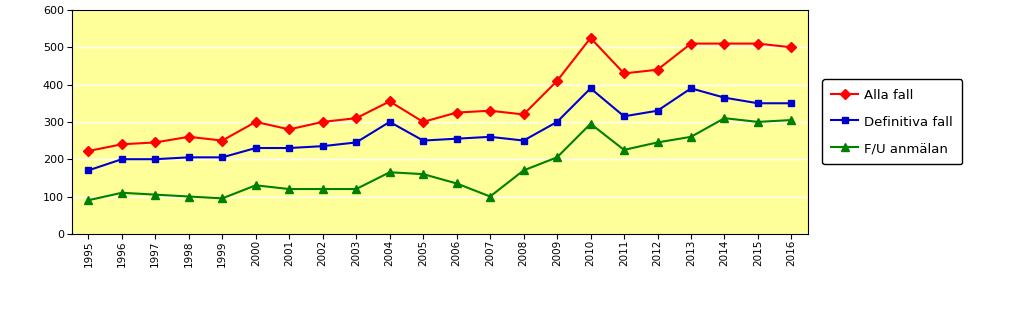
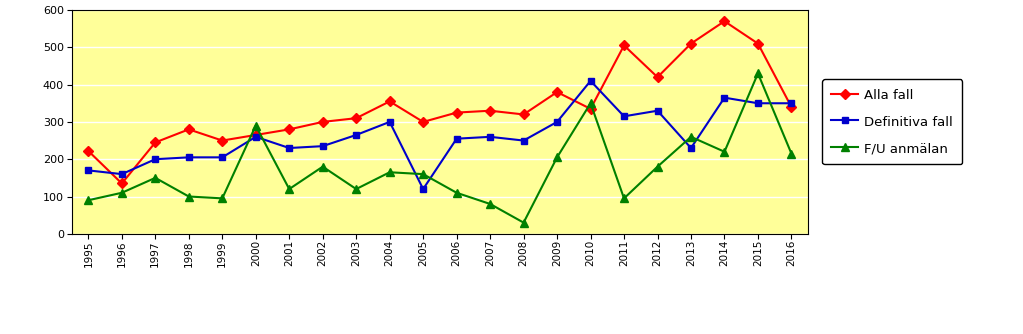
Alla fall/1996: 240 -> 135
Definitiva fall/1996: 200 -> 160
F/U anmälan/1997: 105 -> 150
Alla fall/1998: 260 -> 280
Alla fall/2000: 300 -> 265
Definitiva fall/2000: 230 -> 260
F/U anmälan/2000: 130 -> 290
F/U anmälan/2002: 120 -> 180
Definitiva fall/2003: 245 -> 265
Definitiva fall/2005: 250 -> 120
F/U anmälan/2006: 135 -> 110
F/U anmälan/2007: 100 -> 80
F/U anmälan/2008: 170 -> 30
Alla fall/2009: 410 -> 380
Alla fall/2010: 525 -> 335
Definitiva fall/2010: 390 -> 410
F/U anmälan/2010: 295 -> 350
Alla fall/2011: 430 -> 505
F/U anmälan/2011: 225 -> 95
Alla fall/2012: 440 -> 420
F/U anmälan/2012: 245 -> 180
Definitiva fall/2013: 390 -> 230
Alla fall/2014: 510 -> 570
F/U anmälan/2014: 310 -> 220
F/U anmälan/2015: 300 -> 430
Alla fall/2016: 500 -> 340
F/U anmälan/2016: 305 -> 215
